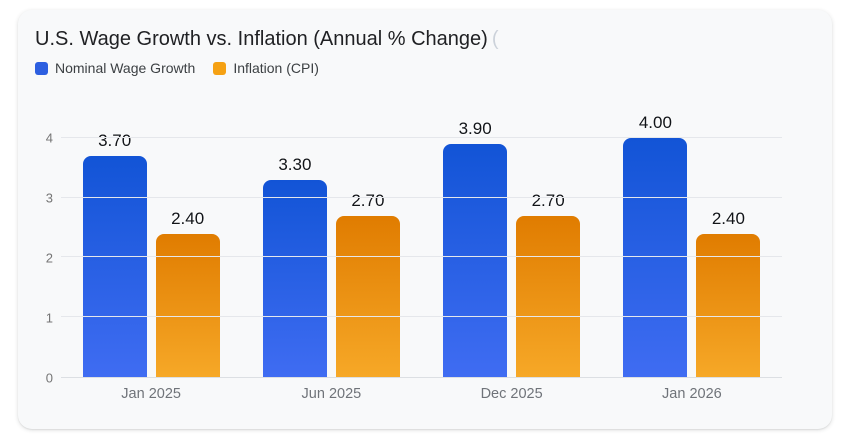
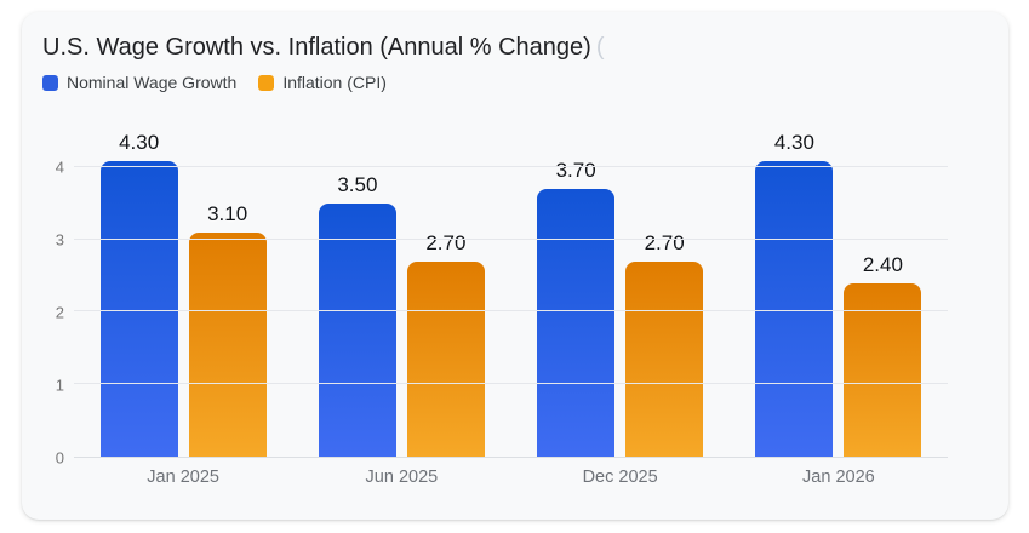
Nominal Wage Growth/Jan 2025: 3.70 -> 4.30
Inflation (CPI)/Jan 2025: 2.40 -> 3.10
Nominal Wage Growth/Jun 2025: 3.30 -> 3.50
Nominal Wage Growth/Dec 2025: 3.90 -> 3.70
Nominal Wage Growth/Jan 2026: 4.00 -> 4.30
